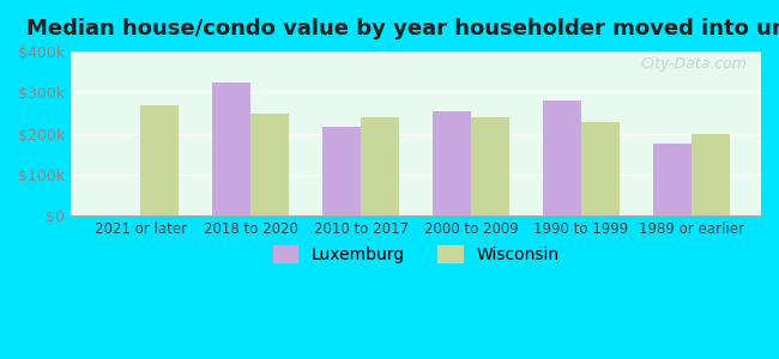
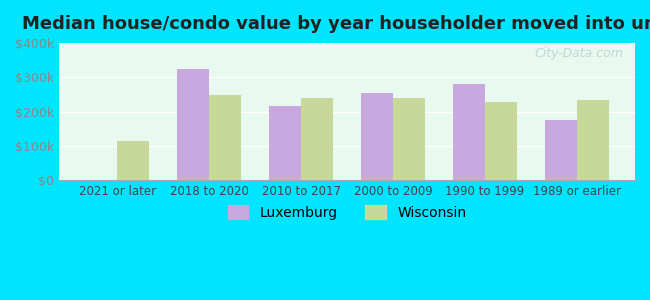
Wisconsin/2021 or later: $270k -> $115k
Wisconsin/1989 or earlier: $200k -> $235k
